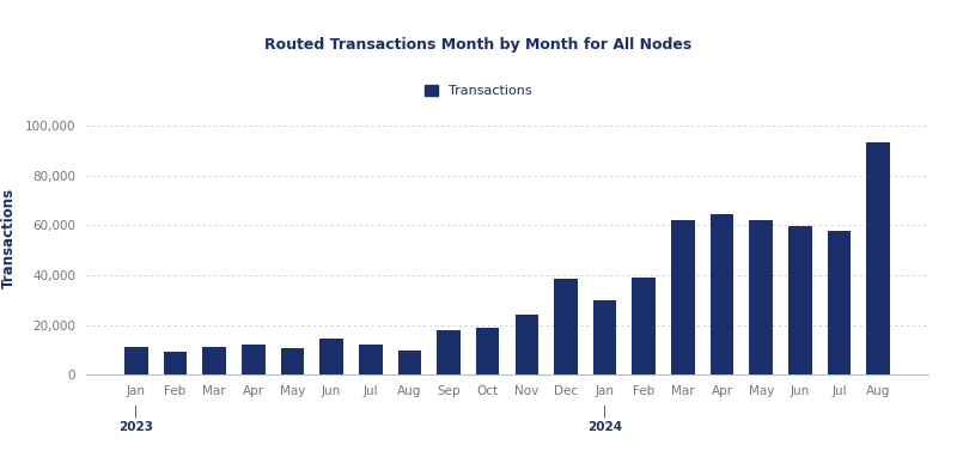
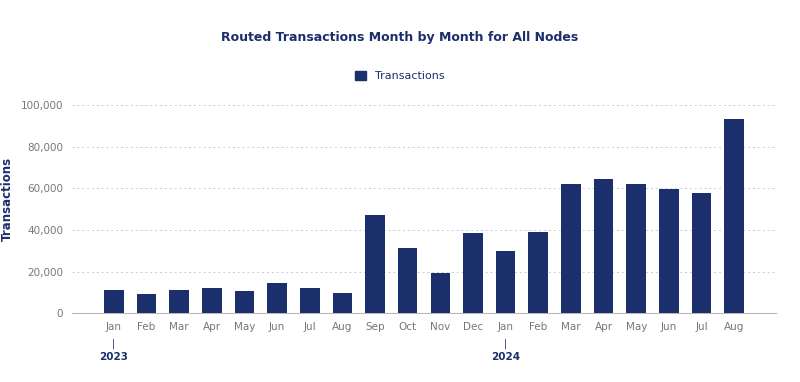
Sep: 18,000 -> 47,000
Oct: 19,000 -> 31,500
Nov: 24,000 -> 19,500
